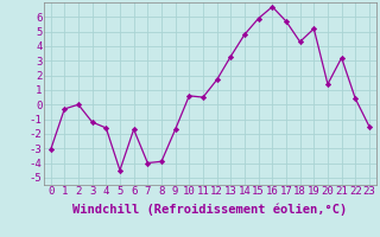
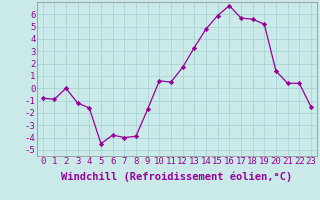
0: -3.1 -> -0.8
1: -0.3 -> -0.9
6: -1.7 -> -3.8
18: 4.3 -> 5.6
21: 3.2 -> 0.4
